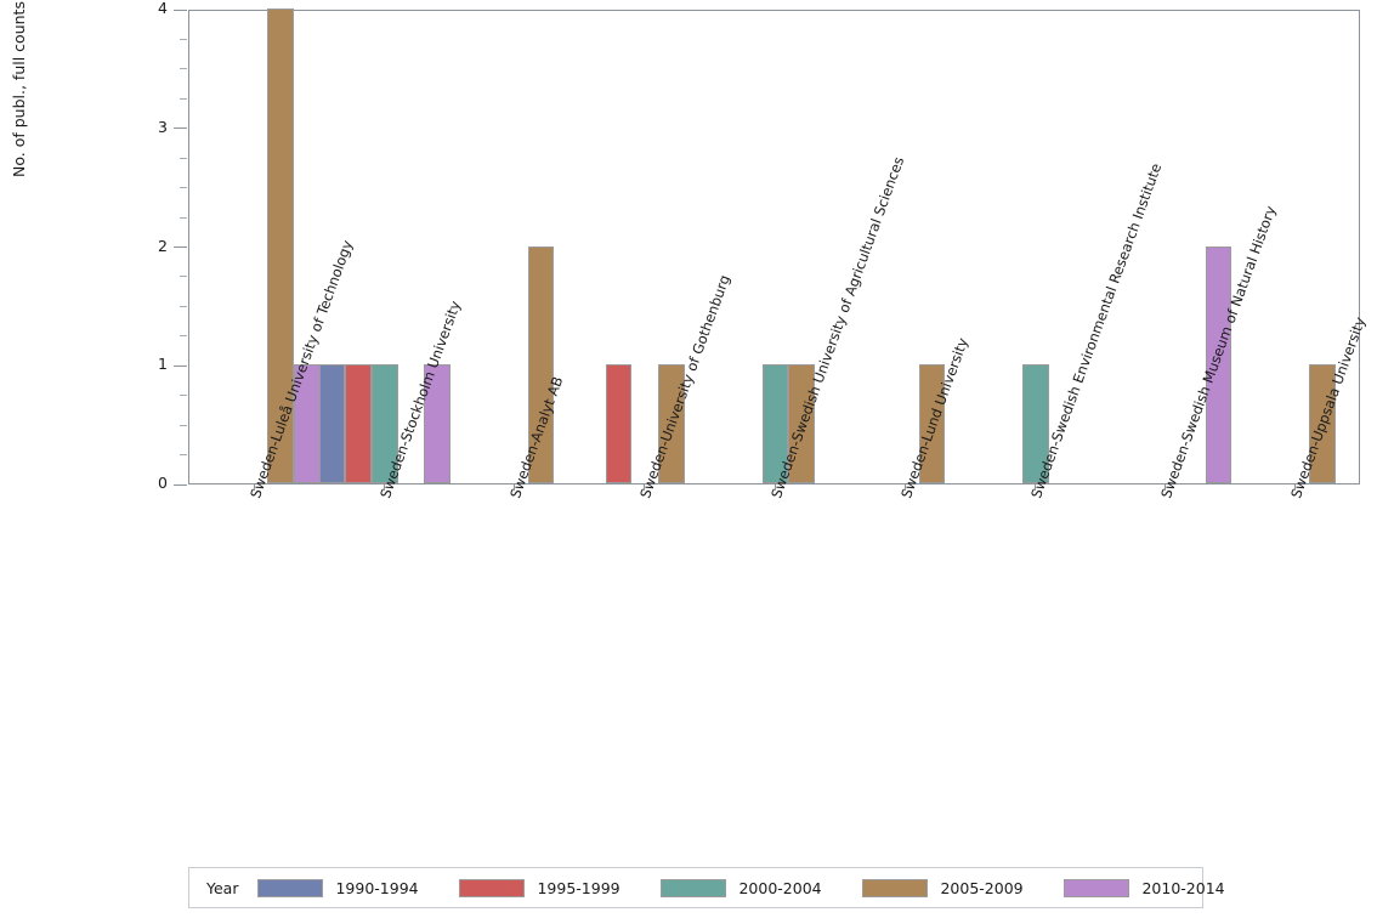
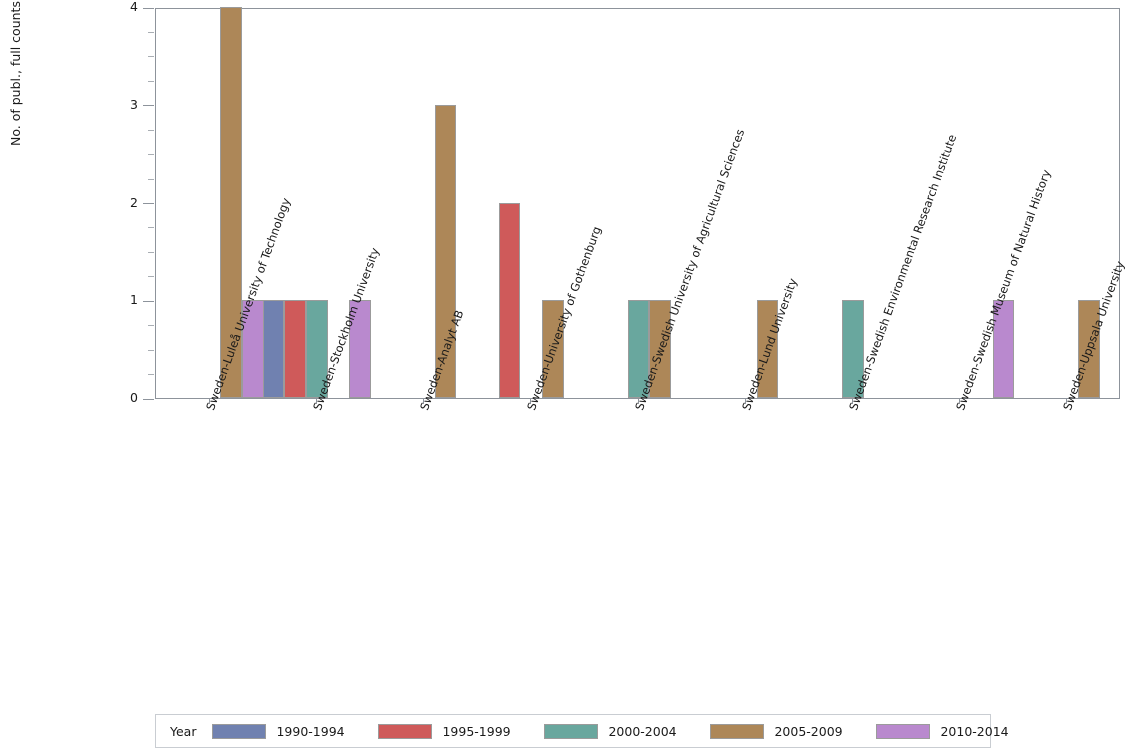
2005-2009/Sweden-Analyt AB: 2 -> 3
1995-1999/Sweden-University of Gothenburg: 1 -> 2
2010-2014/Sweden-Swedish Museum of Natural History: 2 -> 1
